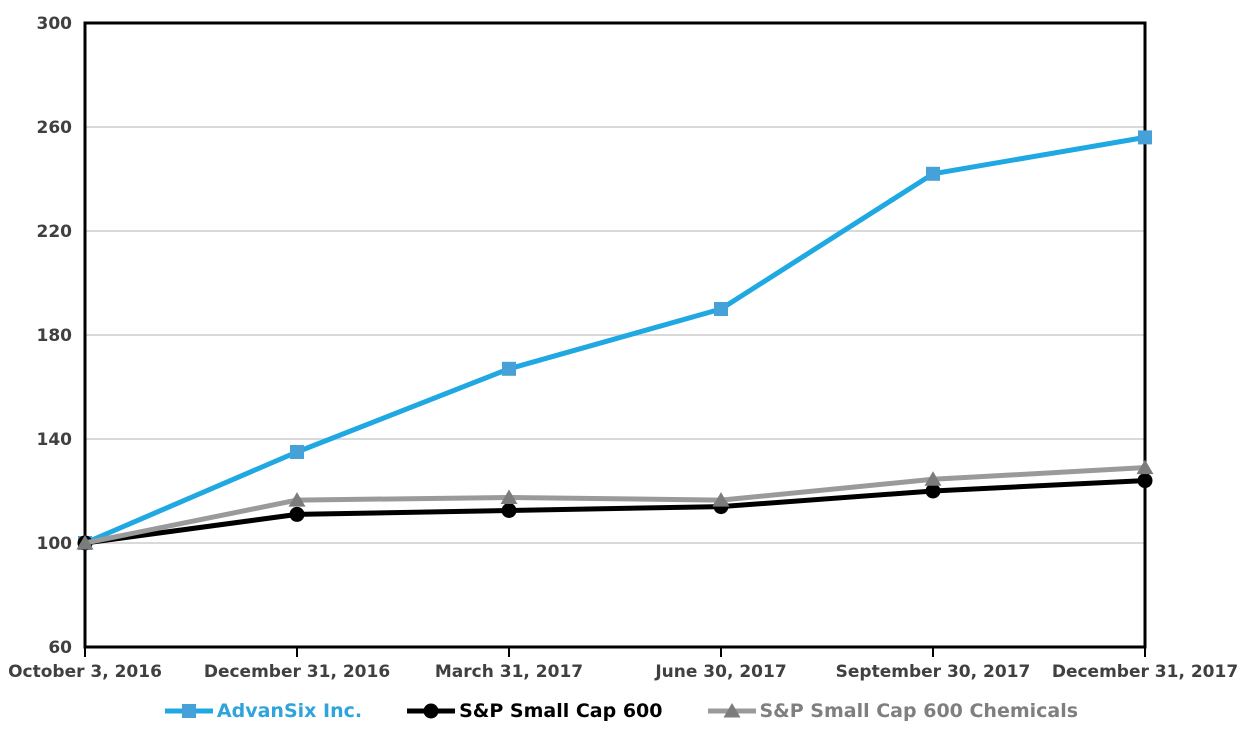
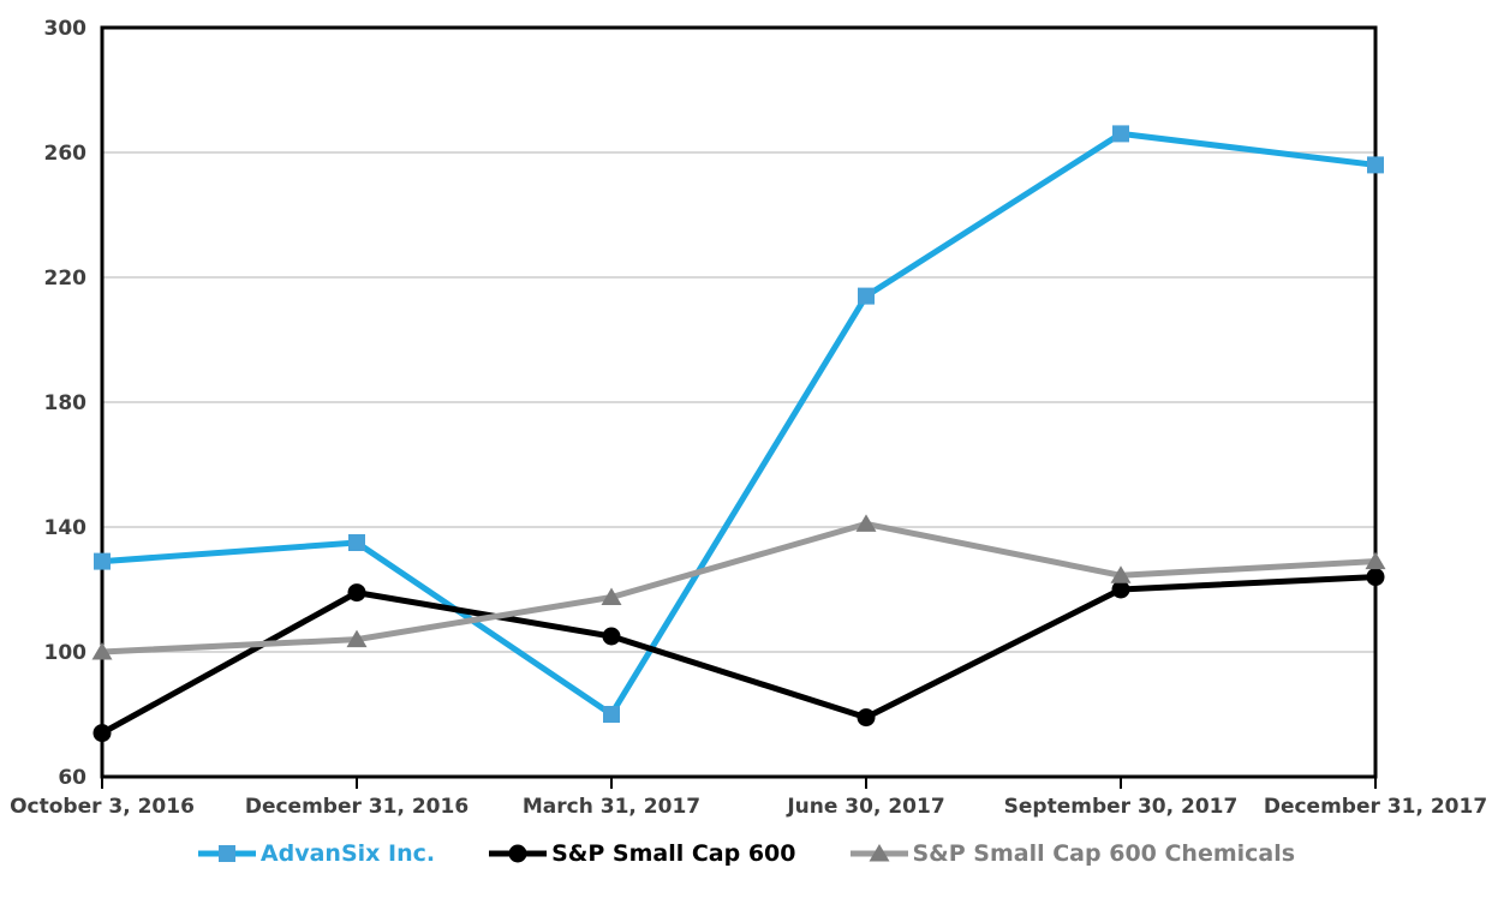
AdvanSix Inc./October 3, 2016: 100 -> 129
S&P Small Cap 600/October 3, 2016: 100 -> 74
S&P Small Cap 600/December 31, 2016: 111 -> 119
S&P Small Cap 600 Chemicals/December 31, 2016: 116 -> 104
AdvanSix Inc./March 31, 2017: 167 -> 80
S&P Small Cap 600/March 31, 2017: 112 -> 105
AdvanSix Inc./June 30, 2017: 190 -> 214
S&P Small Cap 600/June 30, 2017: 114 -> 79
S&P Small Cap 600 Chemicals/June 30, 2017: 116 -> 141
AdvanSix Inc./September 30, 2017: 242 -> 266
